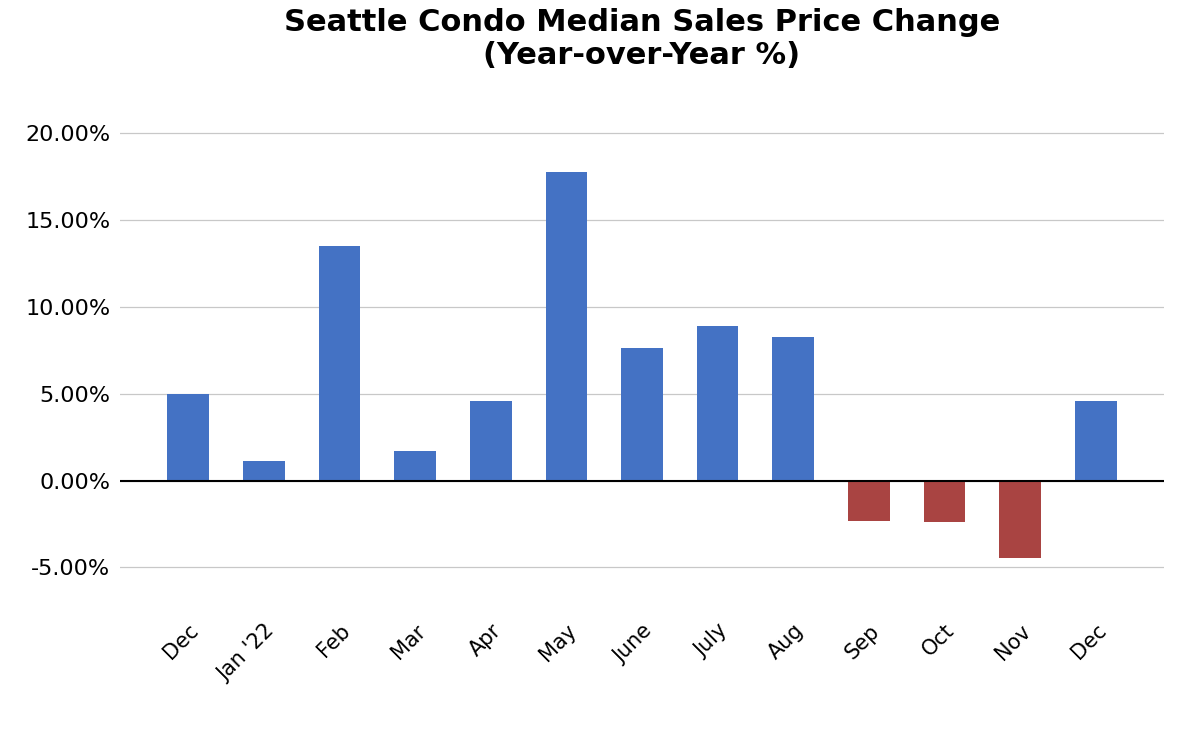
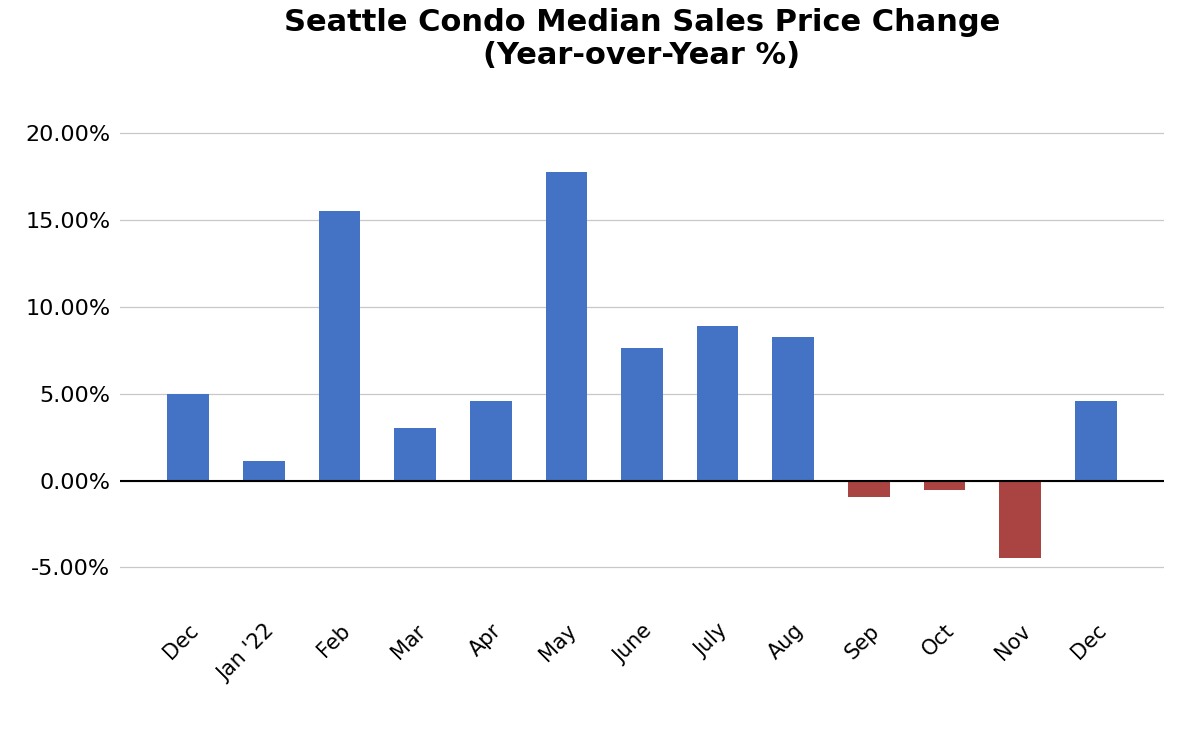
Feb: 13.5% -> 15.5%
Mar: 1.7% -> 3.0%
Sep: -2.3% -> -0.9%
Oct: -2.4% -> -0.6%
